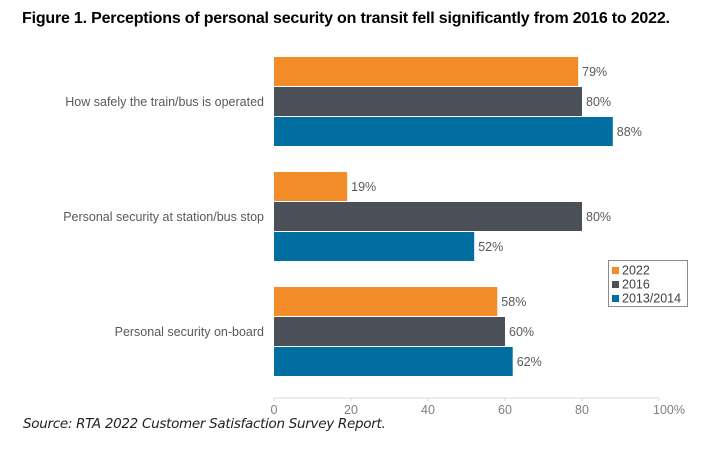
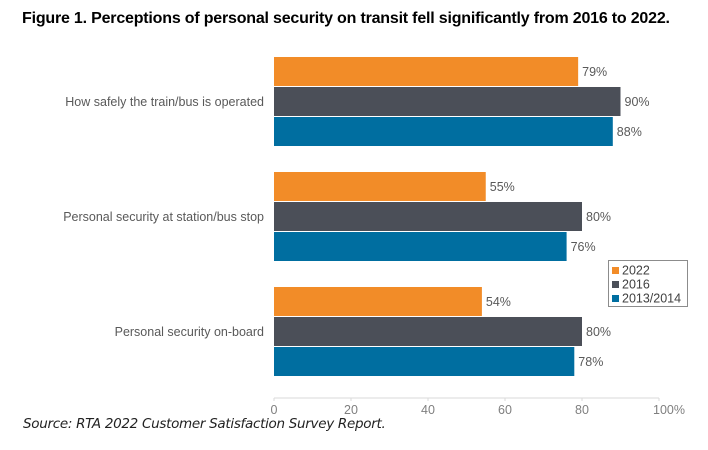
2016/How safely the train/bus is operated: 80% -> 90%
2022/Personal security at station/bus stop: 19% -> 55%
2013/2014/Personal security at station/bus stop: 52% -> 76%
2022/Personal security on-board: 58% -> 54%
2016/Personal security on-board: 60% -> 80%
2013/2014/Personal security on-board: 62% -> 78%
